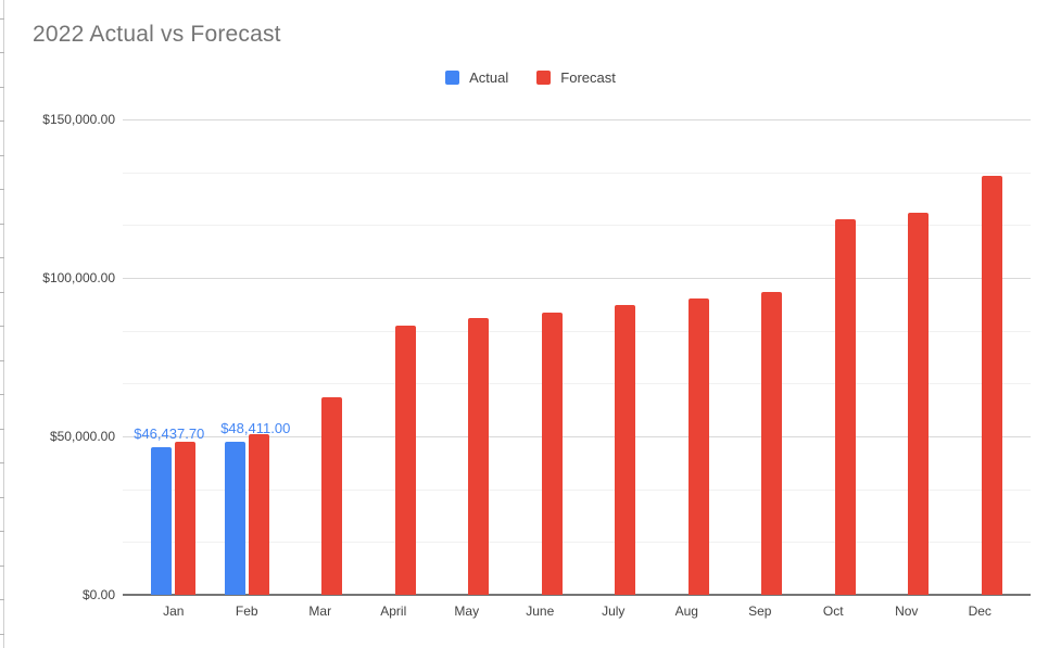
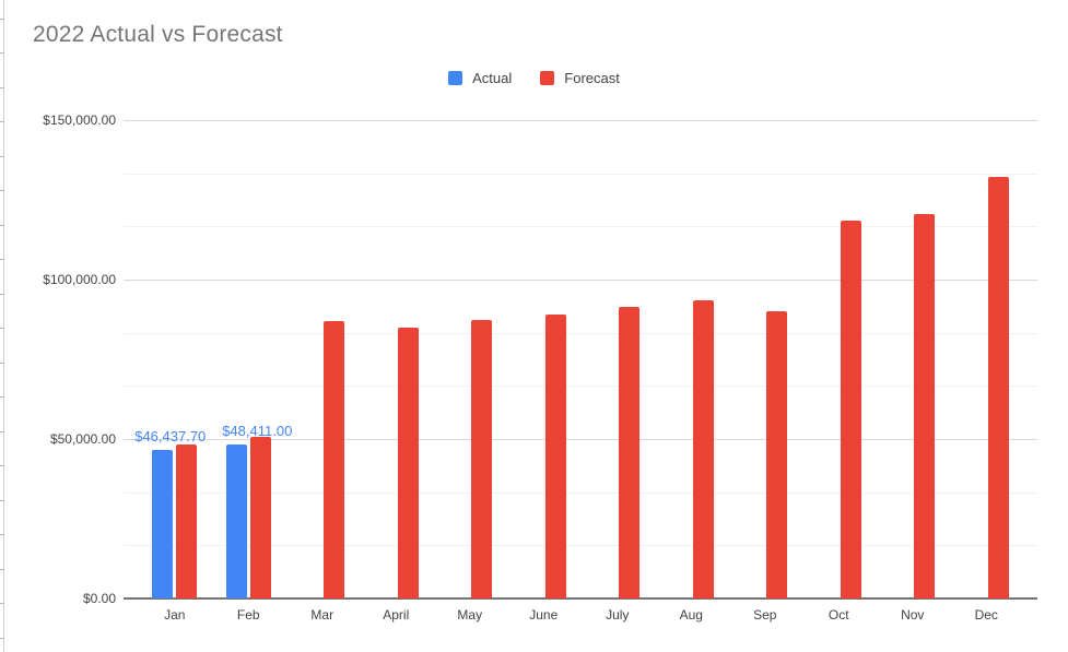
Forecast/Mar: $62000 -> $87000
Forecast/Sep: $96000 -> $90000
